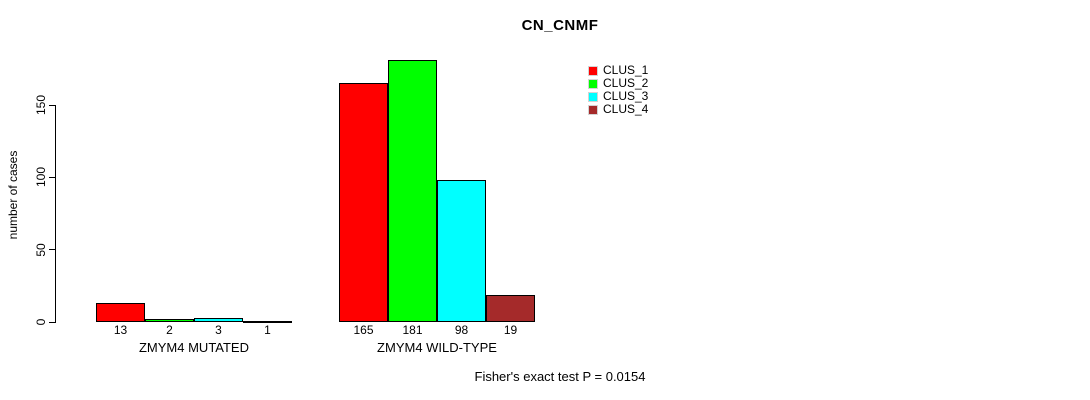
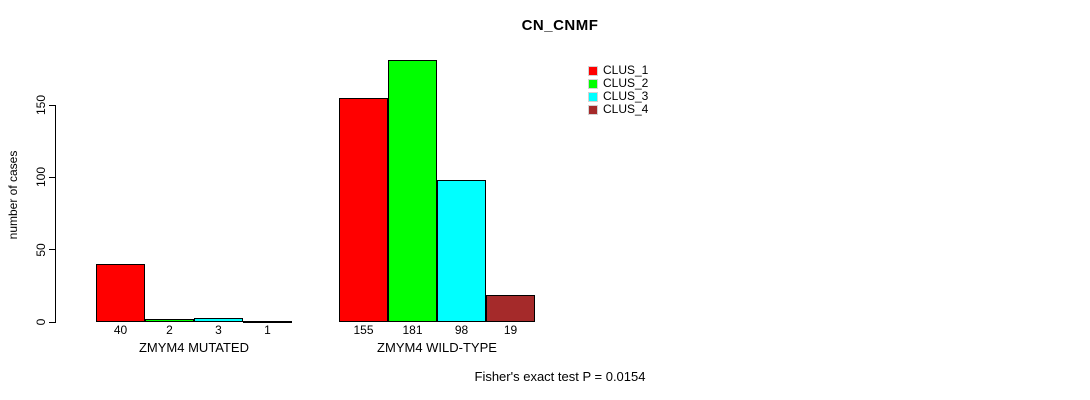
CLUS_1/ZMYM4 MUTATED: 13 -> 40
CLUS_1/ZMYM4 WILD-TYPE: 165 -> 155
